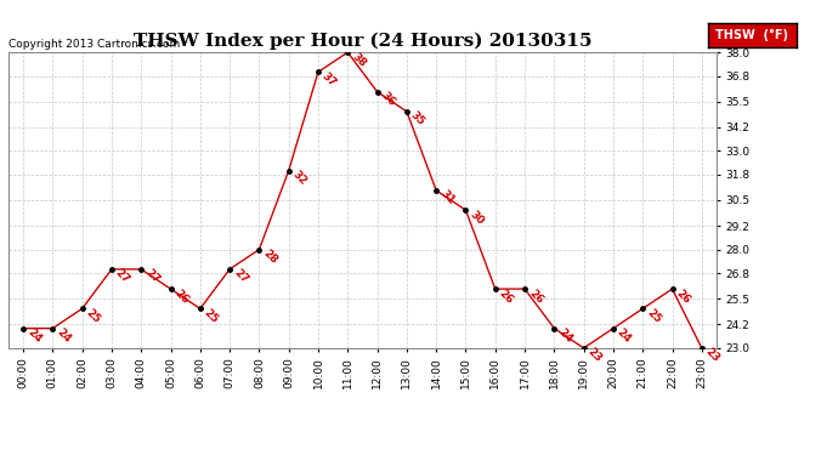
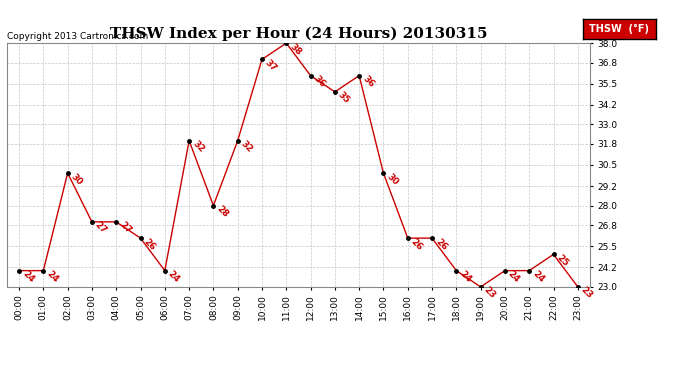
02:00: 25 -> 30
06:00: 25 -> 24
07:00: 27 -> 32
14:00: 31 -> 36
21:00: 25 -> 24
22:00: 26 -> 25
